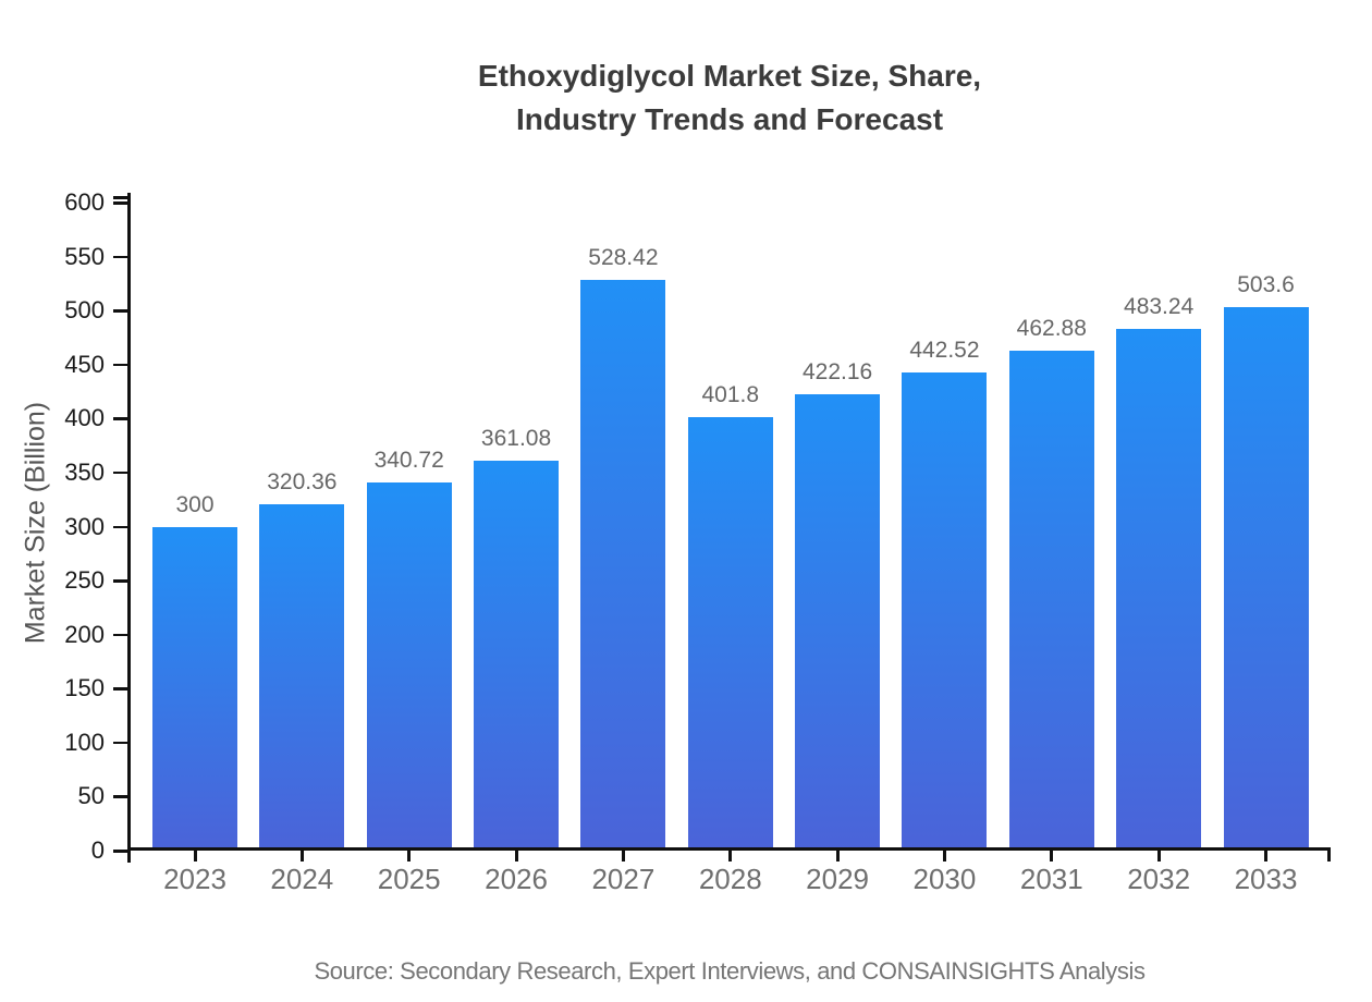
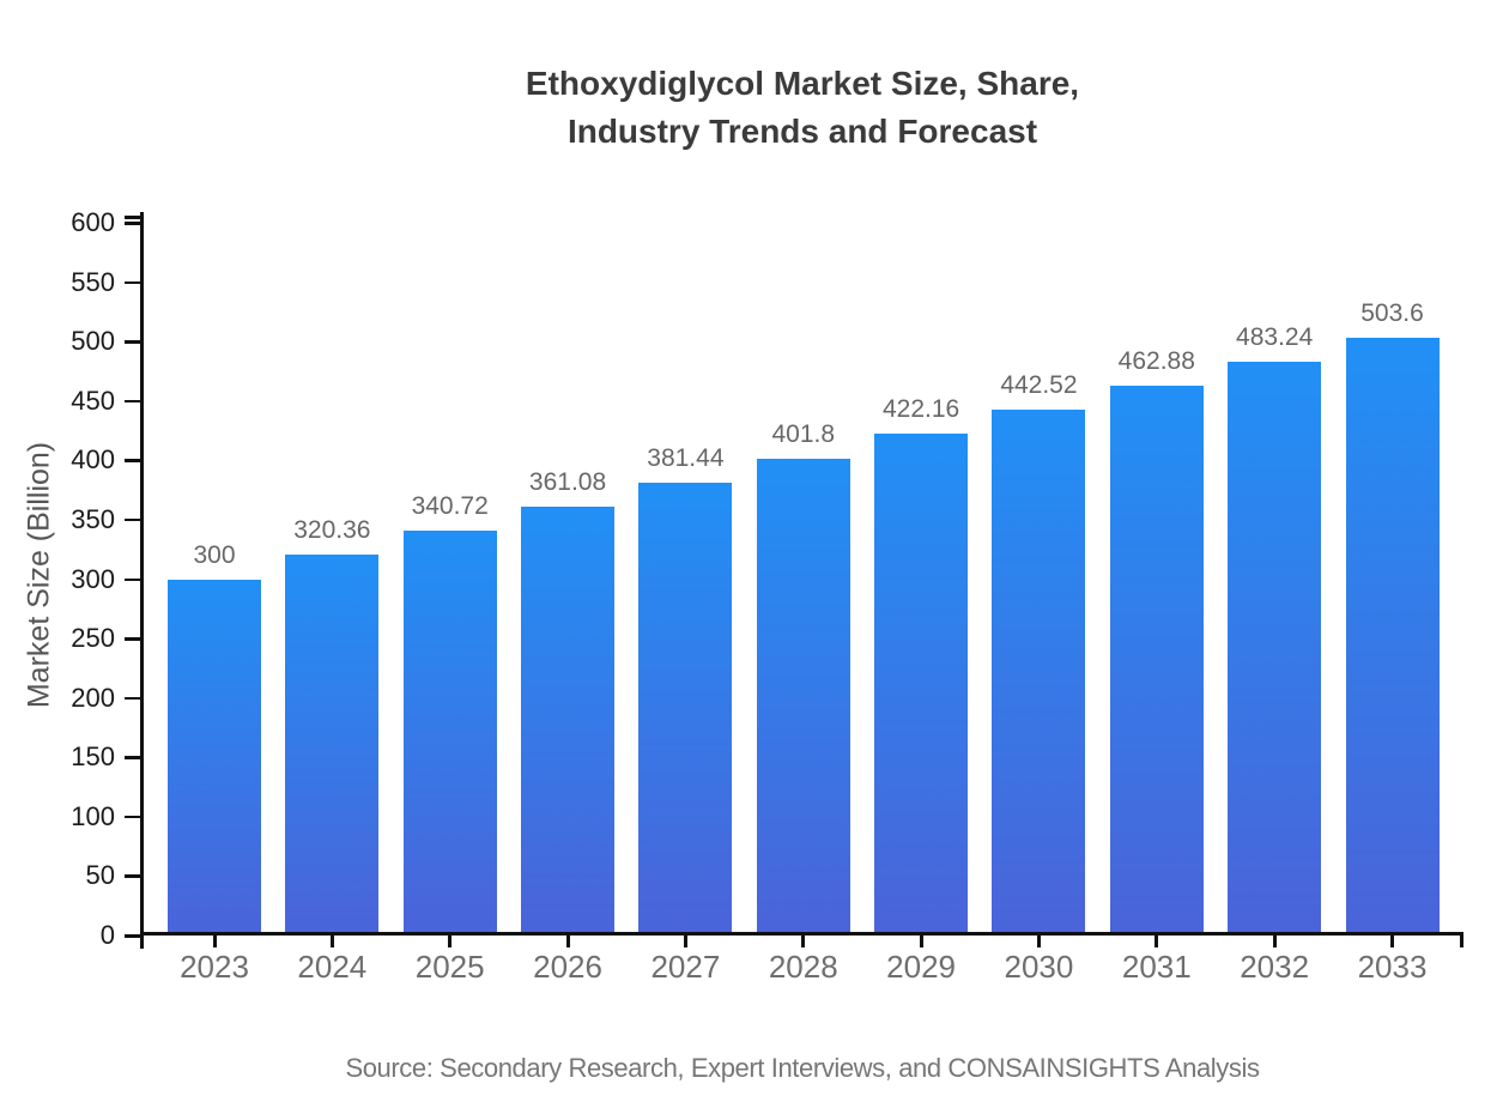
2027: 528.42 -> 381.44
